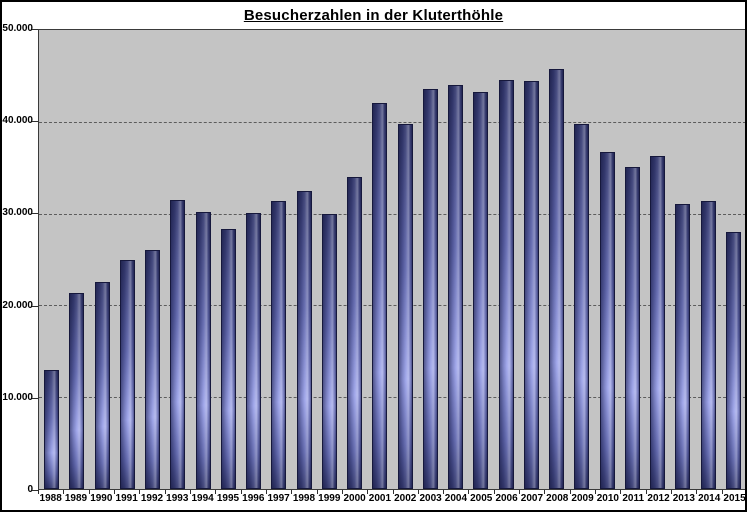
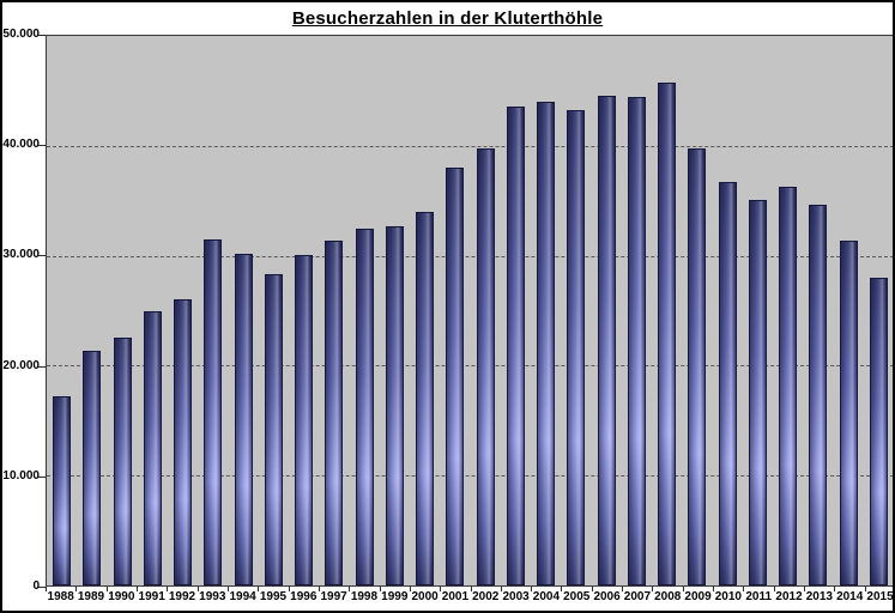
1988: 13000 -> 17000
1999: 30000 -> 33000
2001: 42000 -> 38000
2013: 31000 -> 35000
